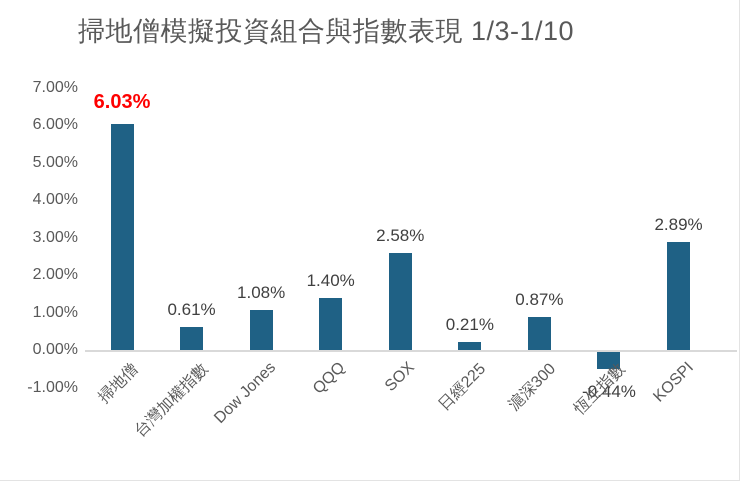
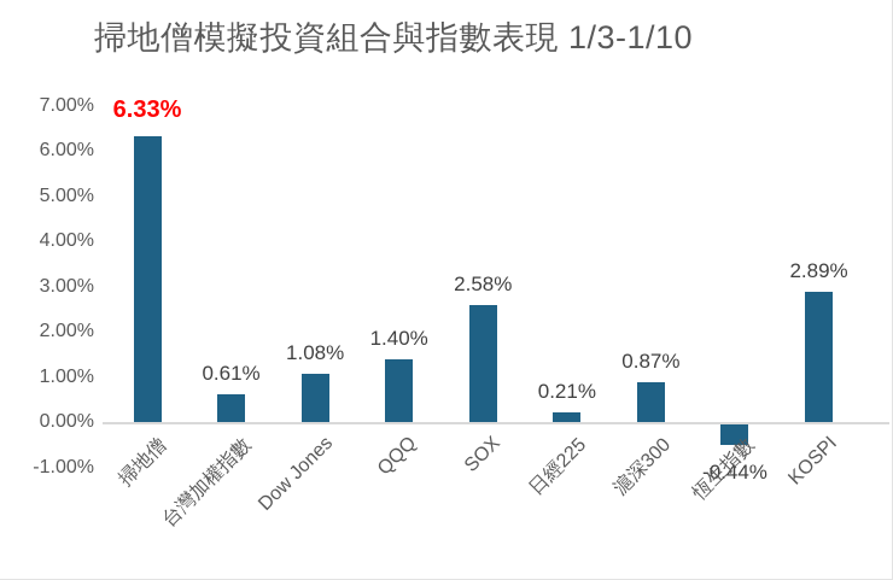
掃地僧: 6.03% -> 6.33%
